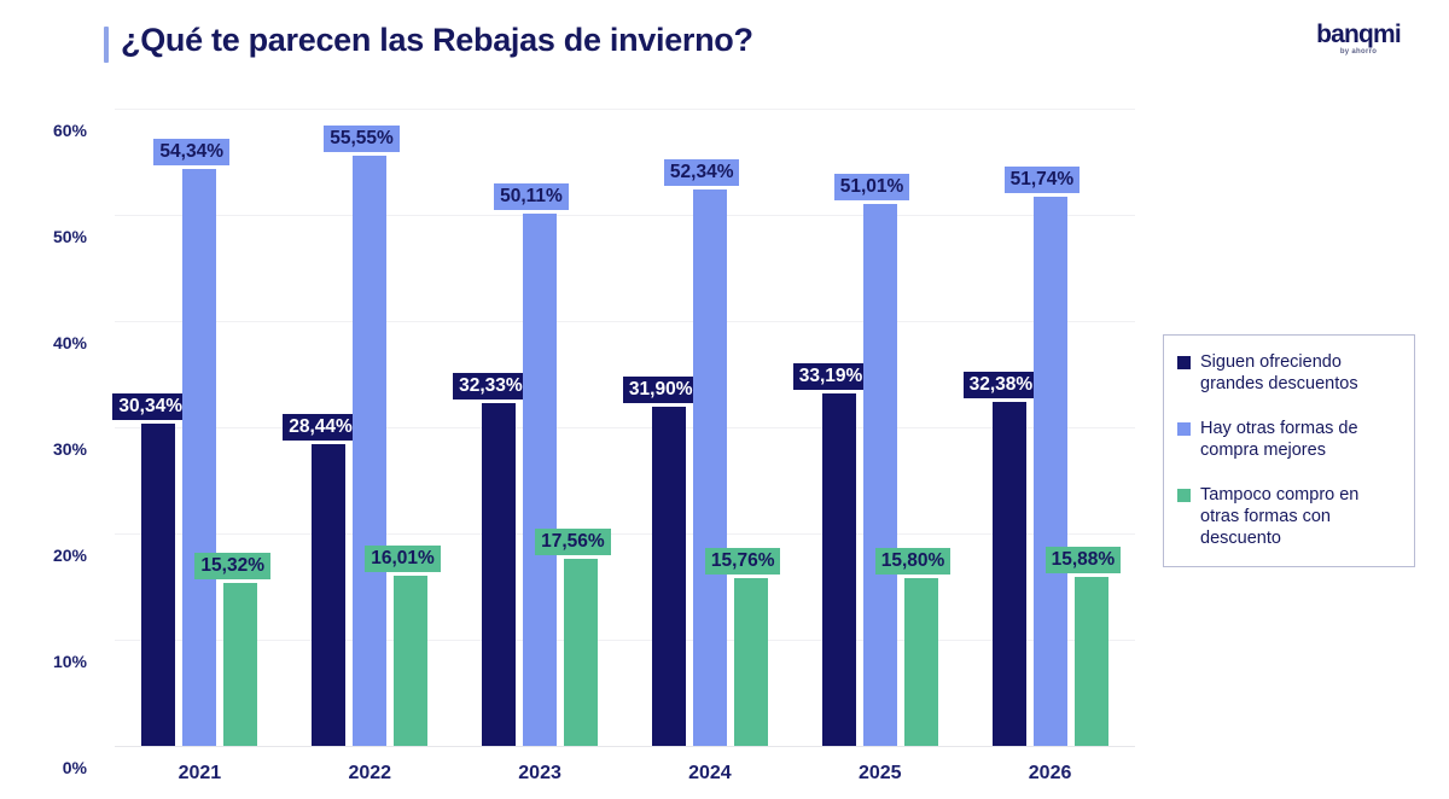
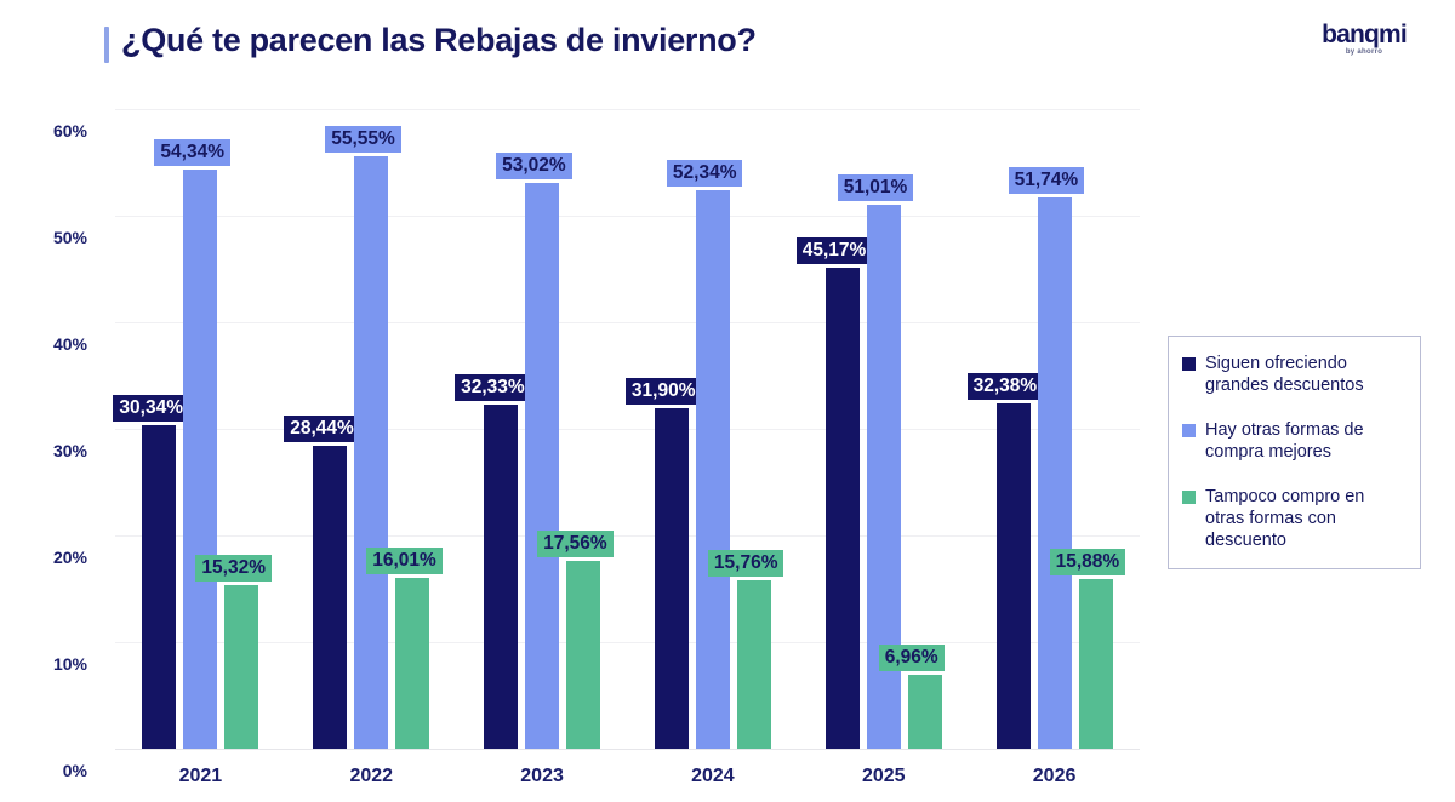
Hay otras formas de compra mejores/2023: 50,11% -> 53,02%
Siguen ofreciendo grandes descuentos/2025: 33,19% -> 45,17%
Tampoco compro en otras formas con descuento/2025: 15,80% -> 6,96%
